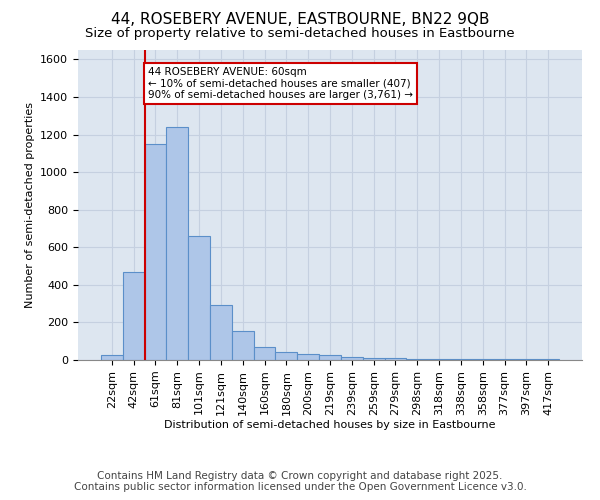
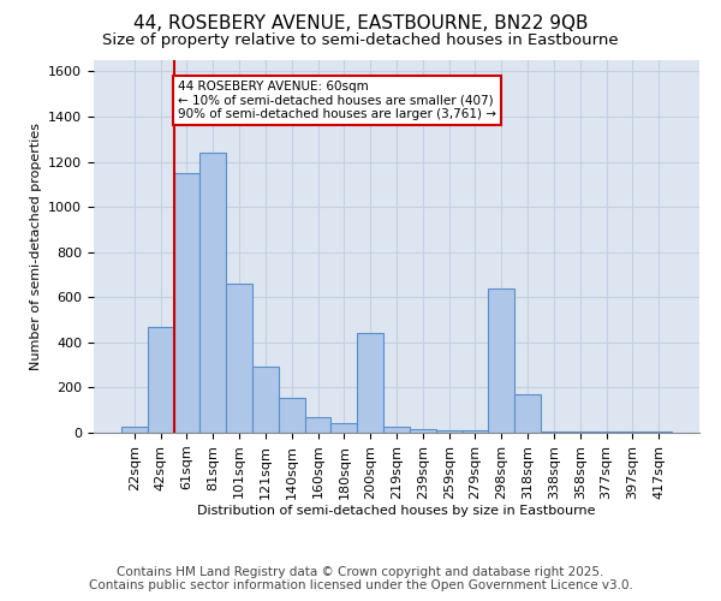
200sqm: 30 -> 440
298sqm: 10 -> 640
318sqm: 10 -> 170
